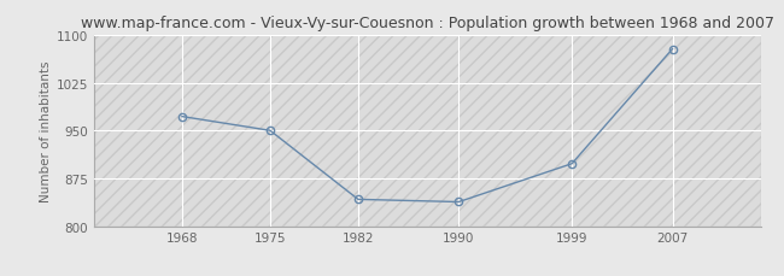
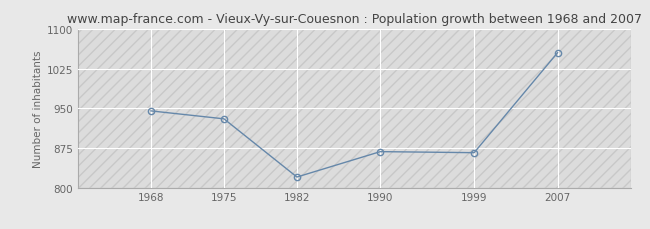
1968: 972 -> 945
1975: 950 -> 930
1982: 842 -> 820
1990: 838 -> 868
1999: 898 -> 866
2007: 1078 -> 1055
